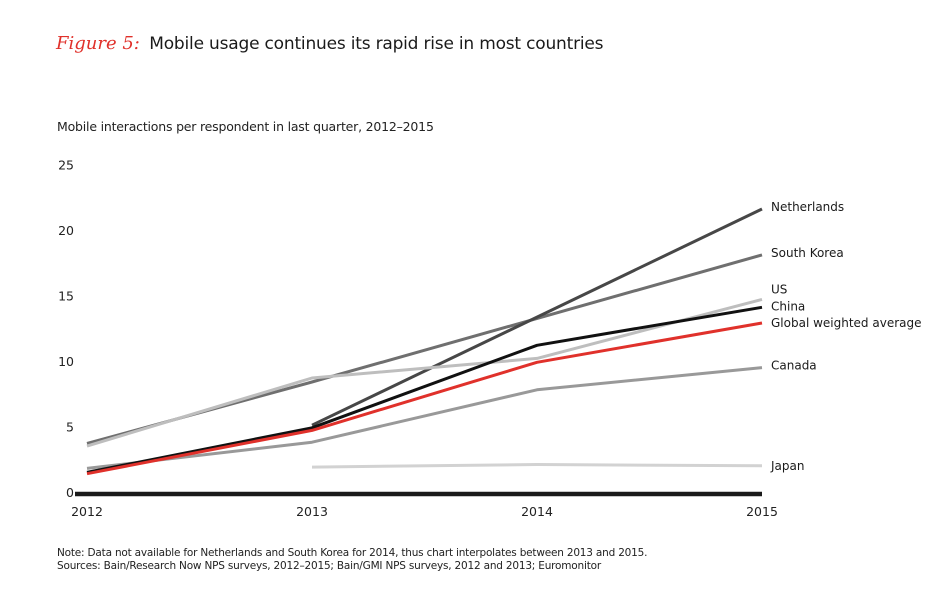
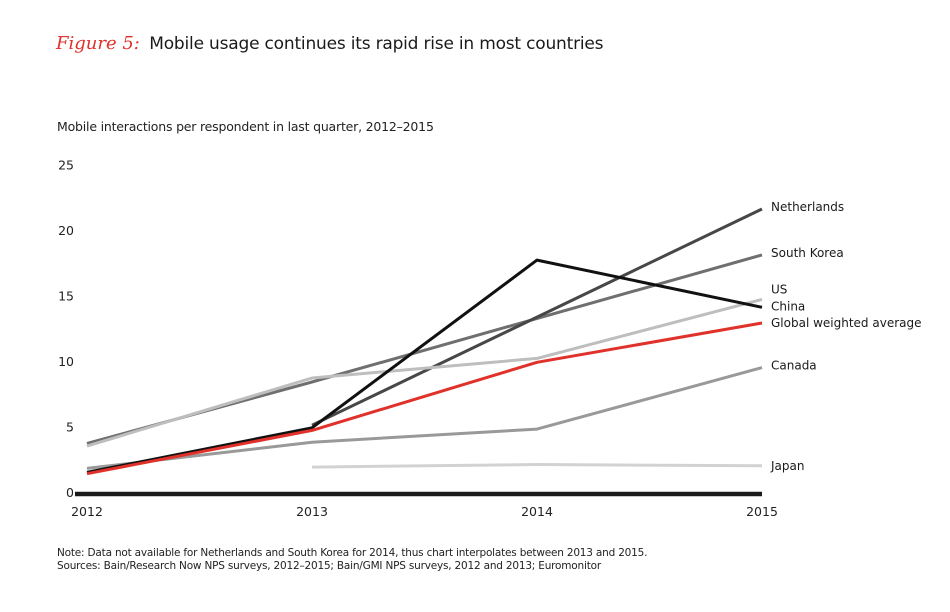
China/2014: 11.2 -> 17.7
Canada/2014: 7.8 -> 4.8
